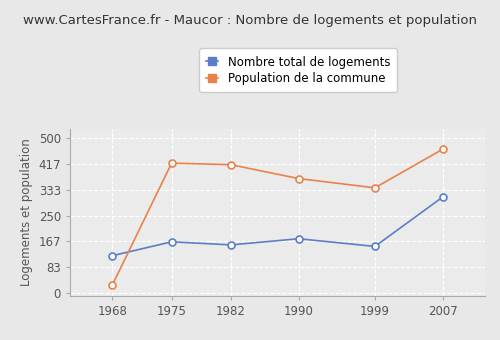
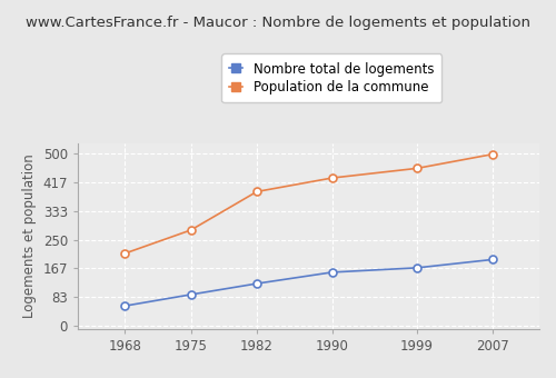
Nombre total de logements/1968: 120 -> 57
Population de la commune/1968: 25 -> 210
Nombre total de logements/1975: 165 -> 90
Population de la commune/1975: 420 -> 278
Nombre total de logements/1982: 155 -> 122
Population de la commune/1982: 415 -> 390
Nombre total de logements/1990: 175 -> 155
Population de la commune/1990: 370 -> 430
Nombre total de logements/1999: 150 -> 168
Population de la commune/1999: 340 -> 458
Nombre total de logements/2007: 310 -> 192
Population de la commune/2007: 465 -> 499
